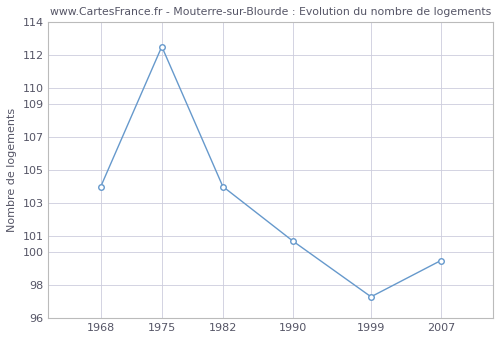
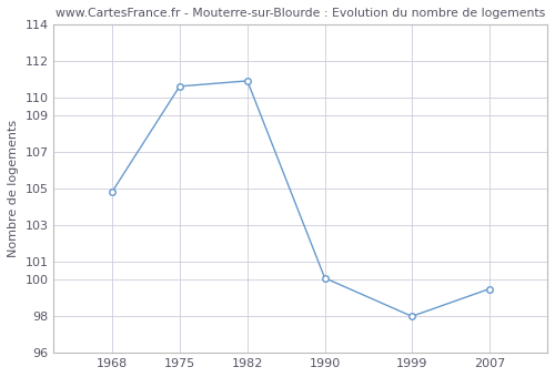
1968: 104.0 -> 104.8
1975: 112.5 -> 110.6
1982: 104.0 -> 110.9
1990: 100.7 -> 100.1
1999: 97.3 -> 98.0
